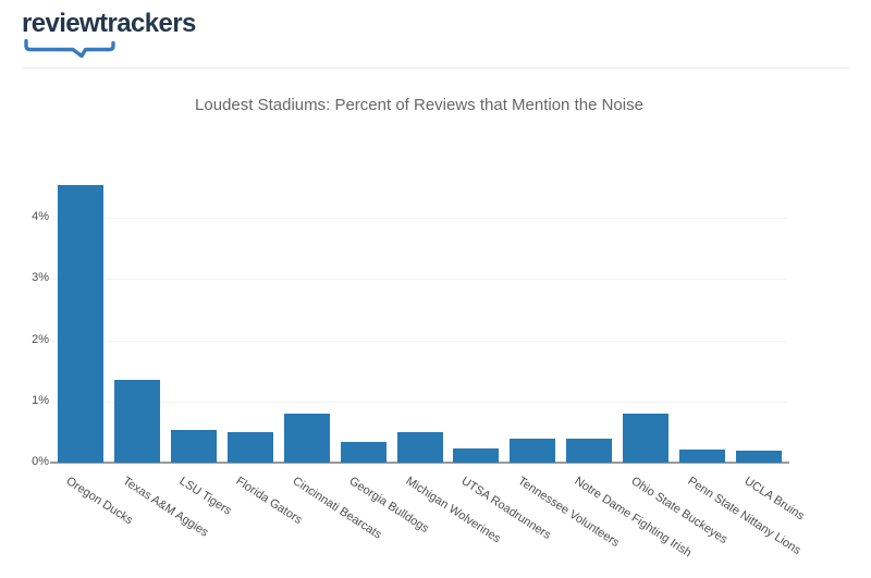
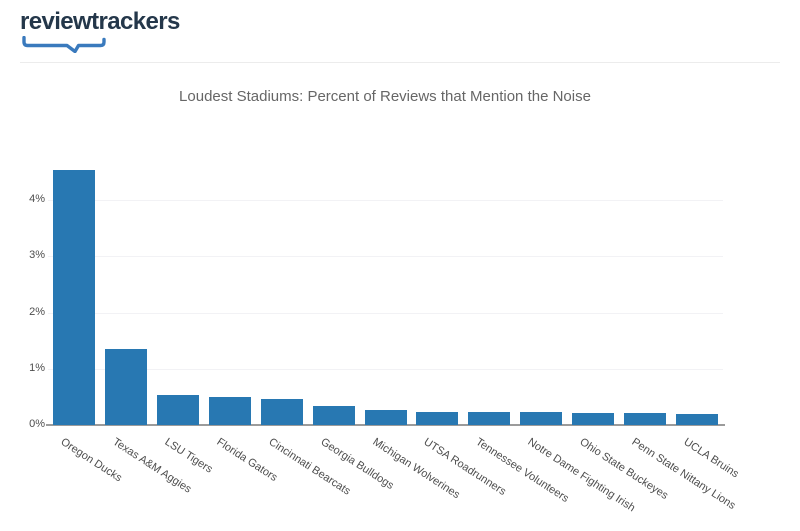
Cincinnati Bearcats: 0.8% -> 0.5%
Michigan Wolverines: 0.5% -> 0.3%
Tennessee Volunteers: 0.4% -> 0.2%
Notre Dame Fighting Irish: 0.4% -> 0.2%
Ohio State Buckeyes: 0.8% -> 0.2%
